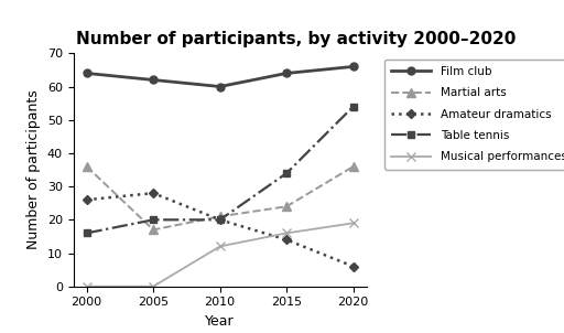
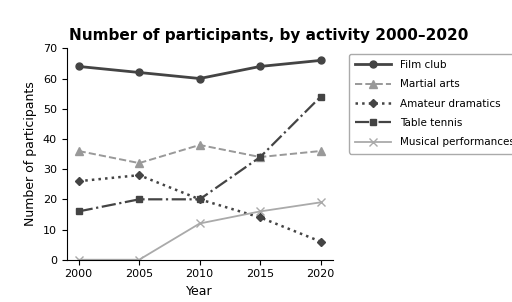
Martial arts/2005: 17 -> 32
Martial arts/2010: 21 -> 38
Martial arts/2015: 24 -> 34
